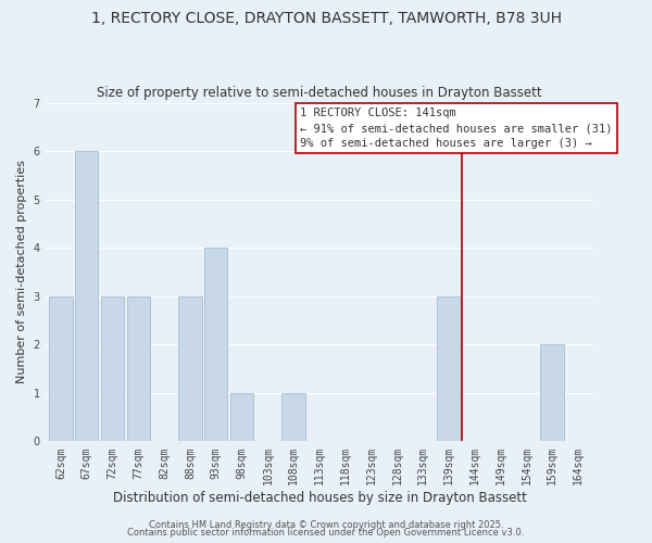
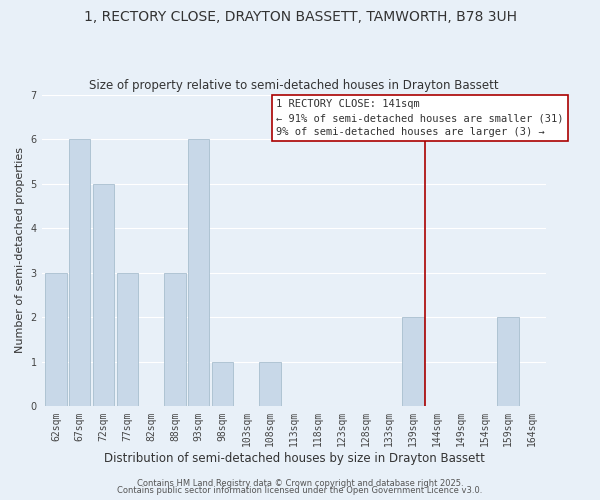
72sqm: 3 -> 5
93sqm: 4 -> 6
139sqm: 3 -> 2
